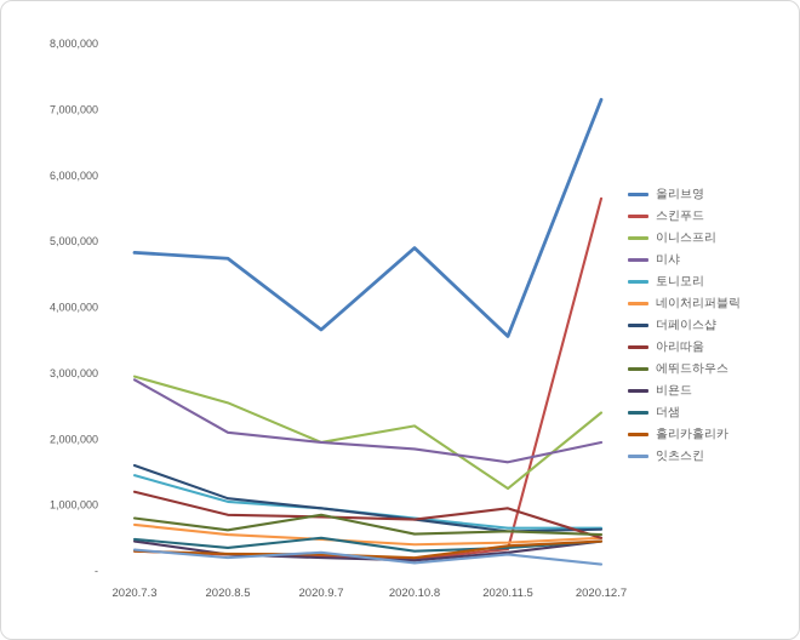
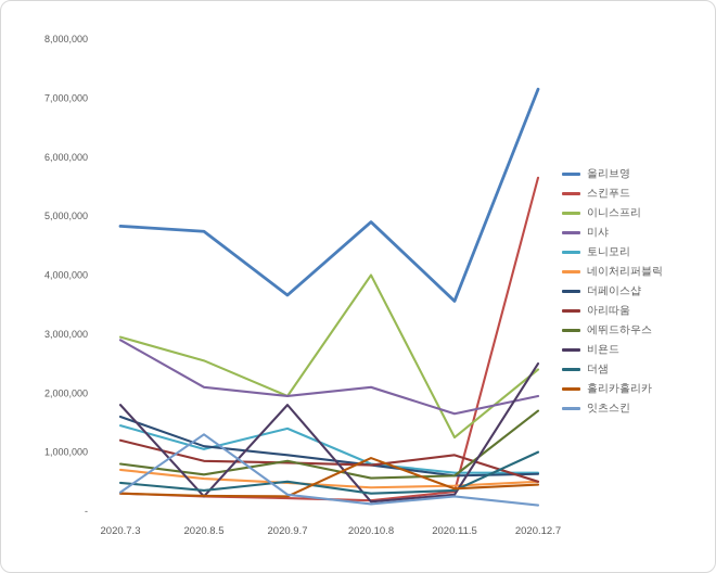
비욘드/2020.7.3: 400000 -> 1800000
잇츠스킨/2020.8.5: 200000 -> 1300000
토니모리/2020.9.7: 1000000 -> 1400000
비욘드/2020.9.7: 200000 -> 1800000
이니스프리/2020.10.8: 2200000 -> 4000000
미샤/2020.10.8: 1800000 -> 2100000
홀리카홀리카/2020.10.8: 200000 -> 900000
에뛰드하우스/2020.12.7: 600000 -> 1700000
비욘드/2020.12.7: 400000 -> 2500000
더샘/2020.12.7: 400000 -> 1000000
